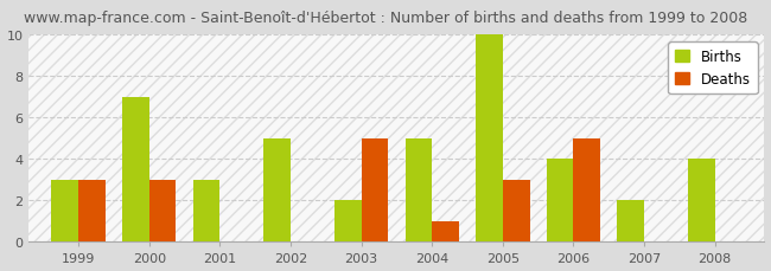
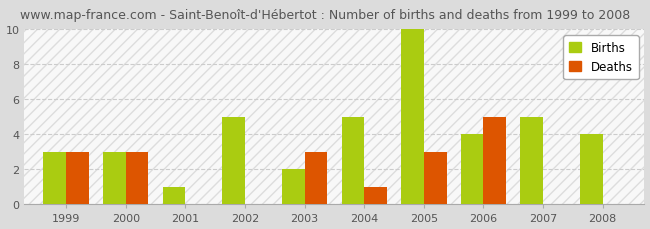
Births/2000: 7 -> 3
Births/2001: 3 -> 1
Deaths/2003: 5 -> 3
Births/2007: 2 -> 5
